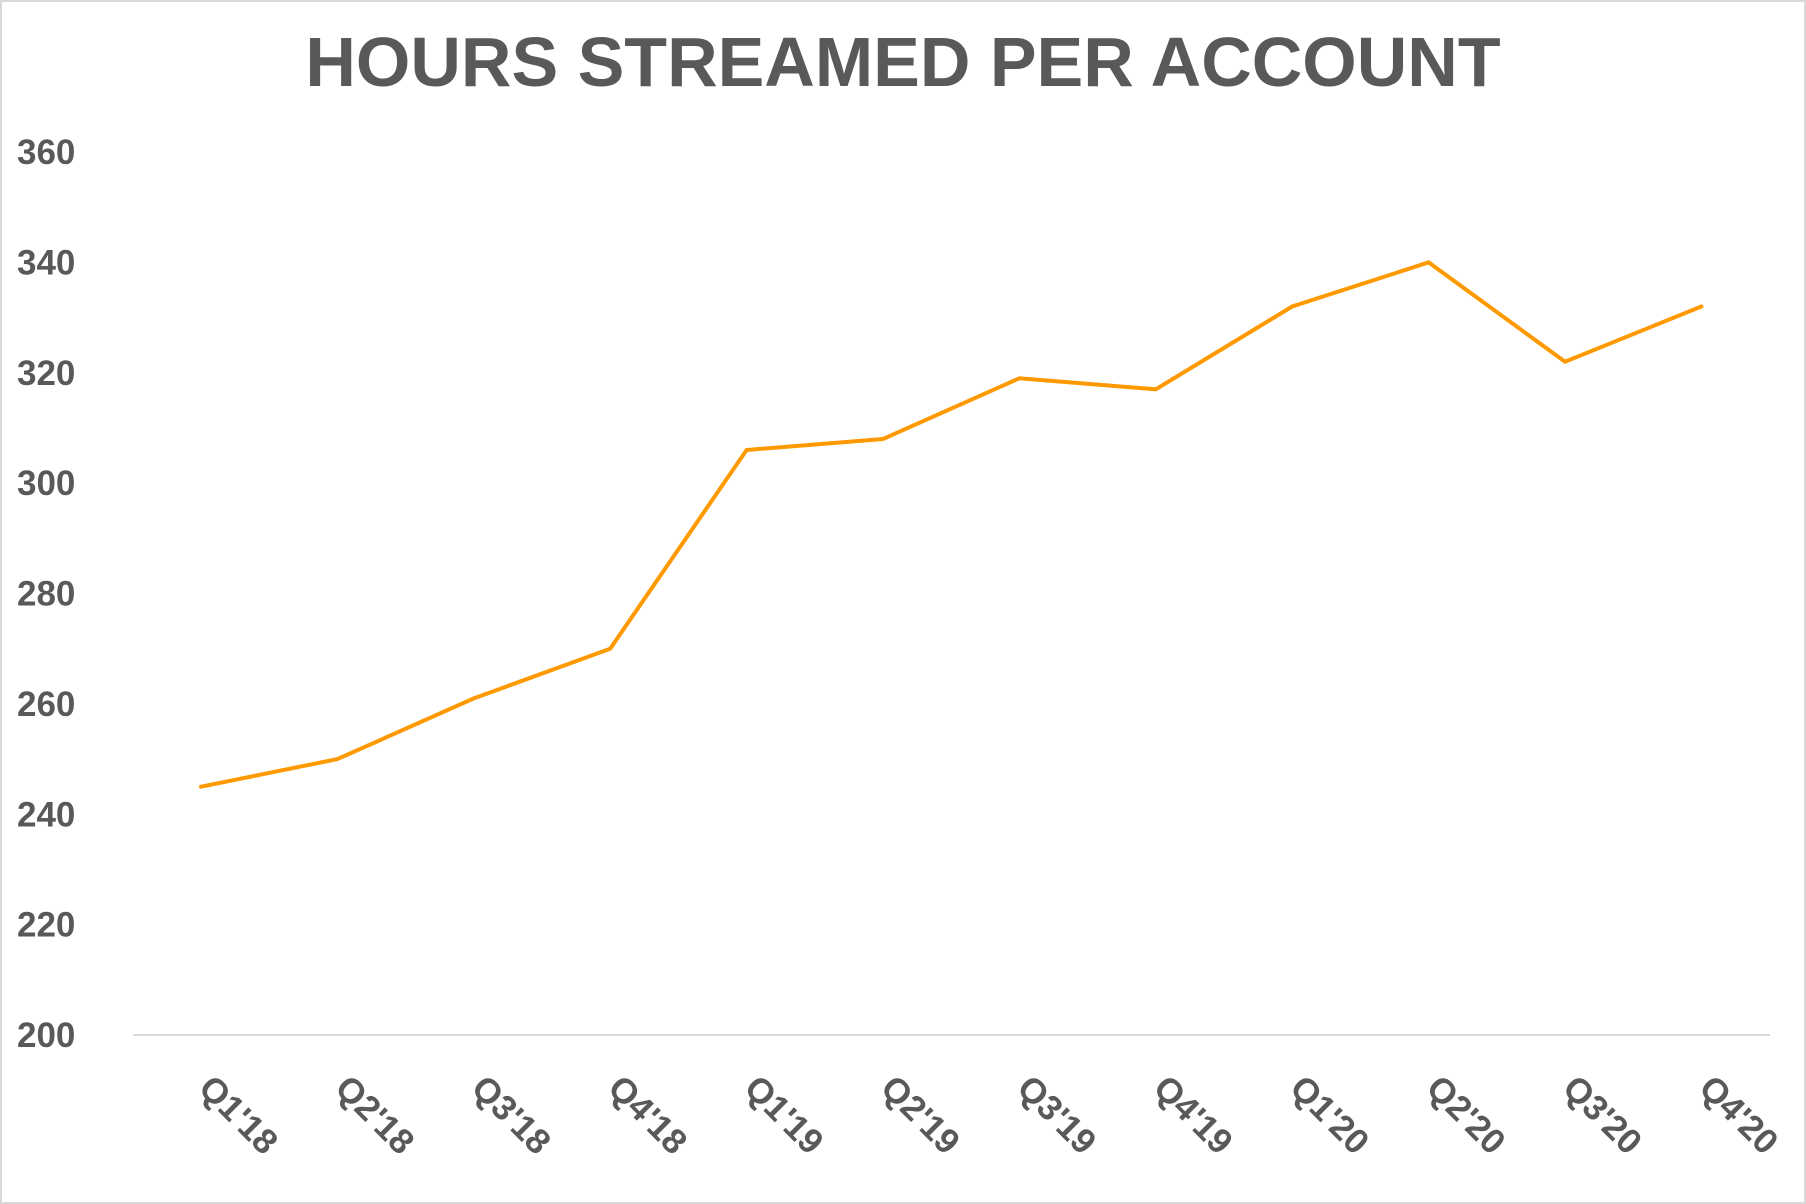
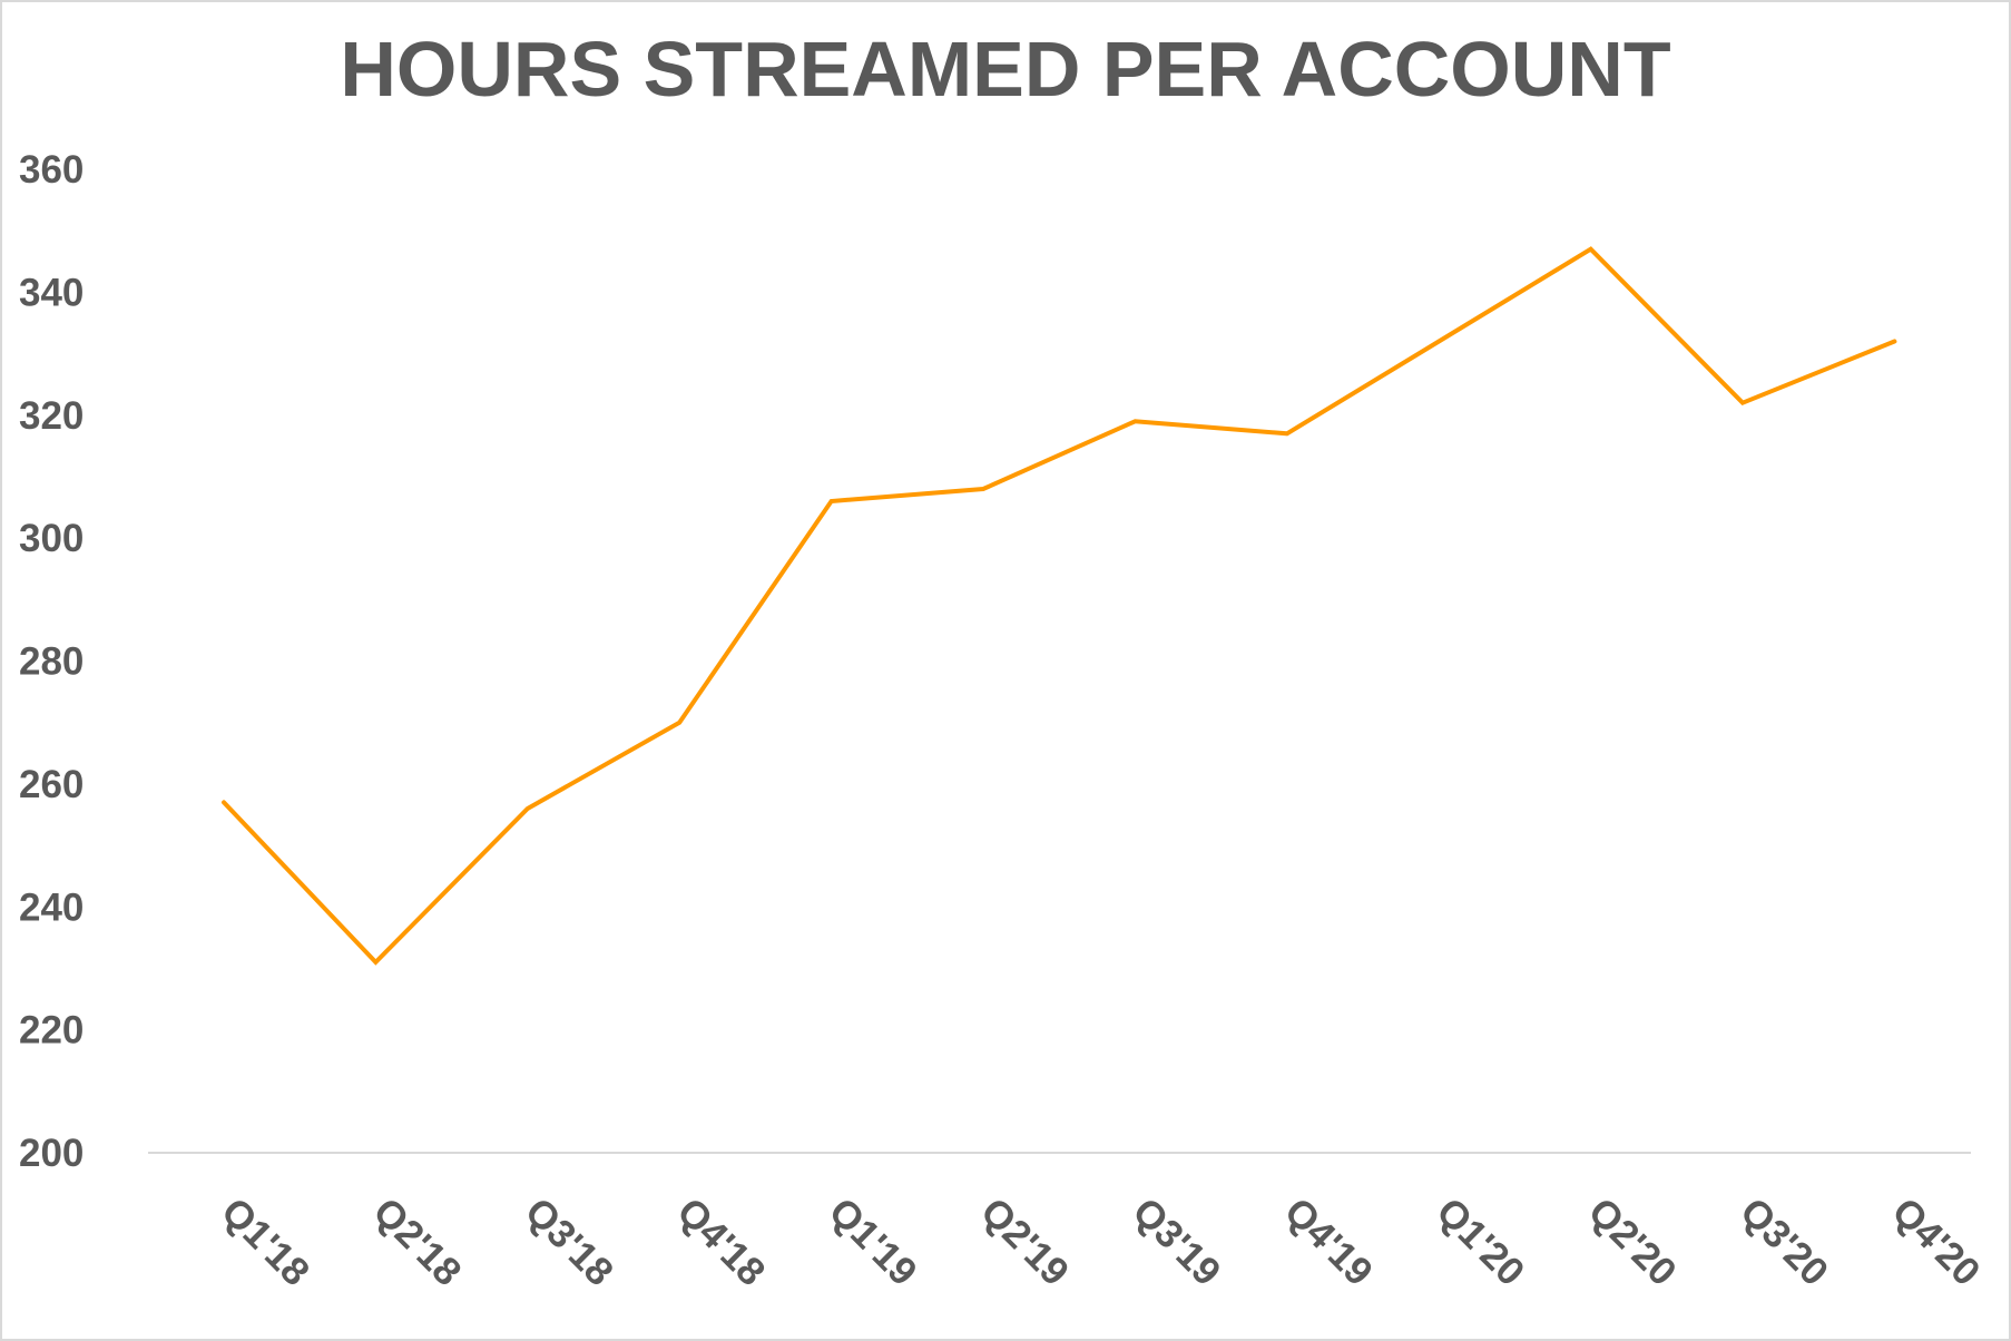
Q1'18: 245 -> 257
Q2'18: 250 -> 231
Q3'18: 261 -> 256
Q2'20: 340 -> 347
